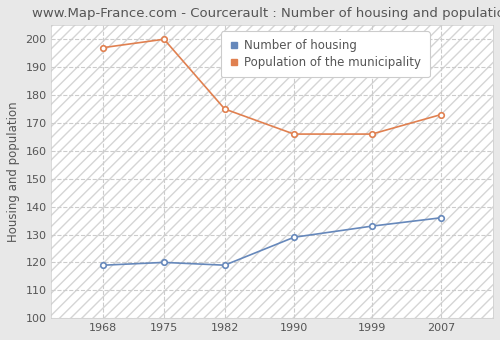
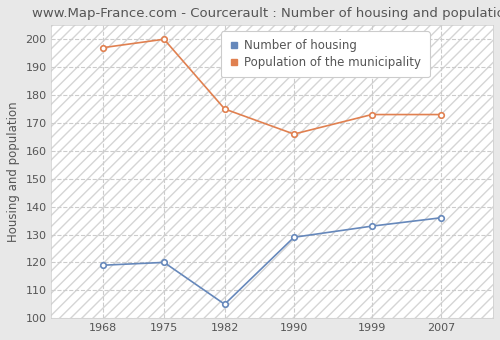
Number of housing/1982: 119 -> 105
Population of the municipality/1999: 166 -> 173
